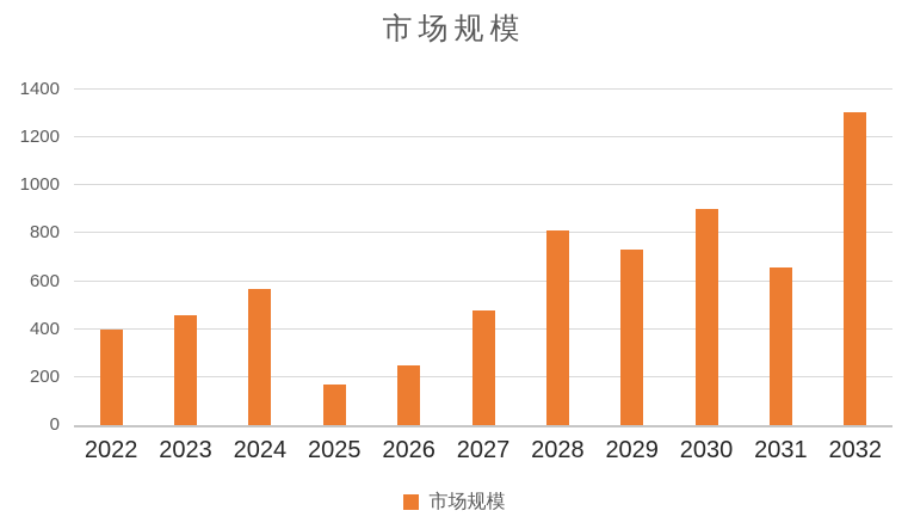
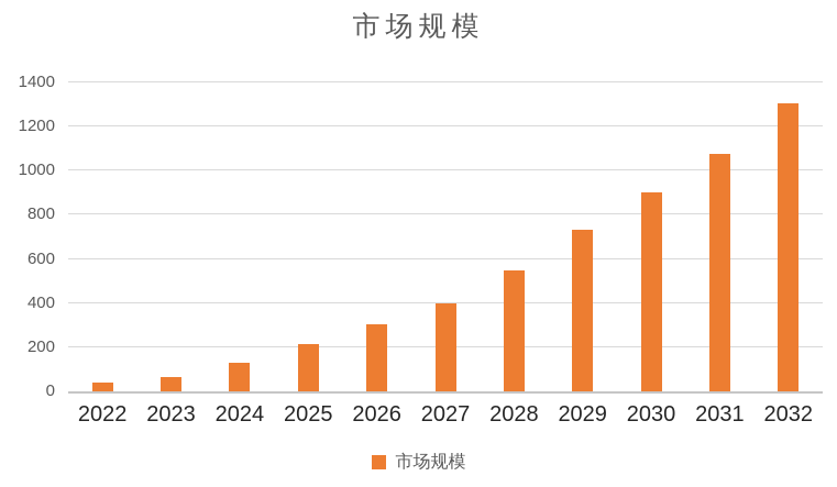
2022: 400 -> 40
2023: 460 -> 60
2024: 570 -> 130
2025: 170 -> 220
2026: 250 -> 300
2027: 480 -> 400
2028: 810 -> 550
2031: 660 -> 1080
